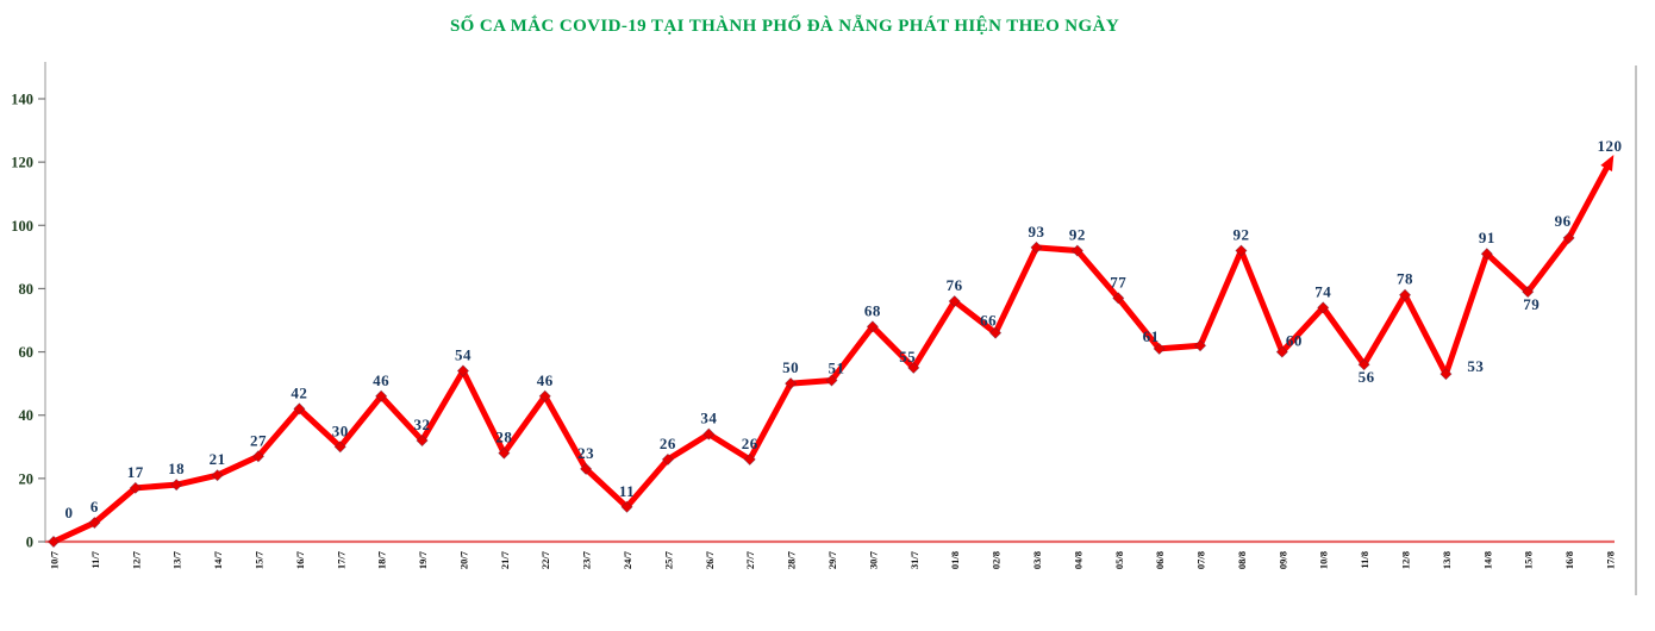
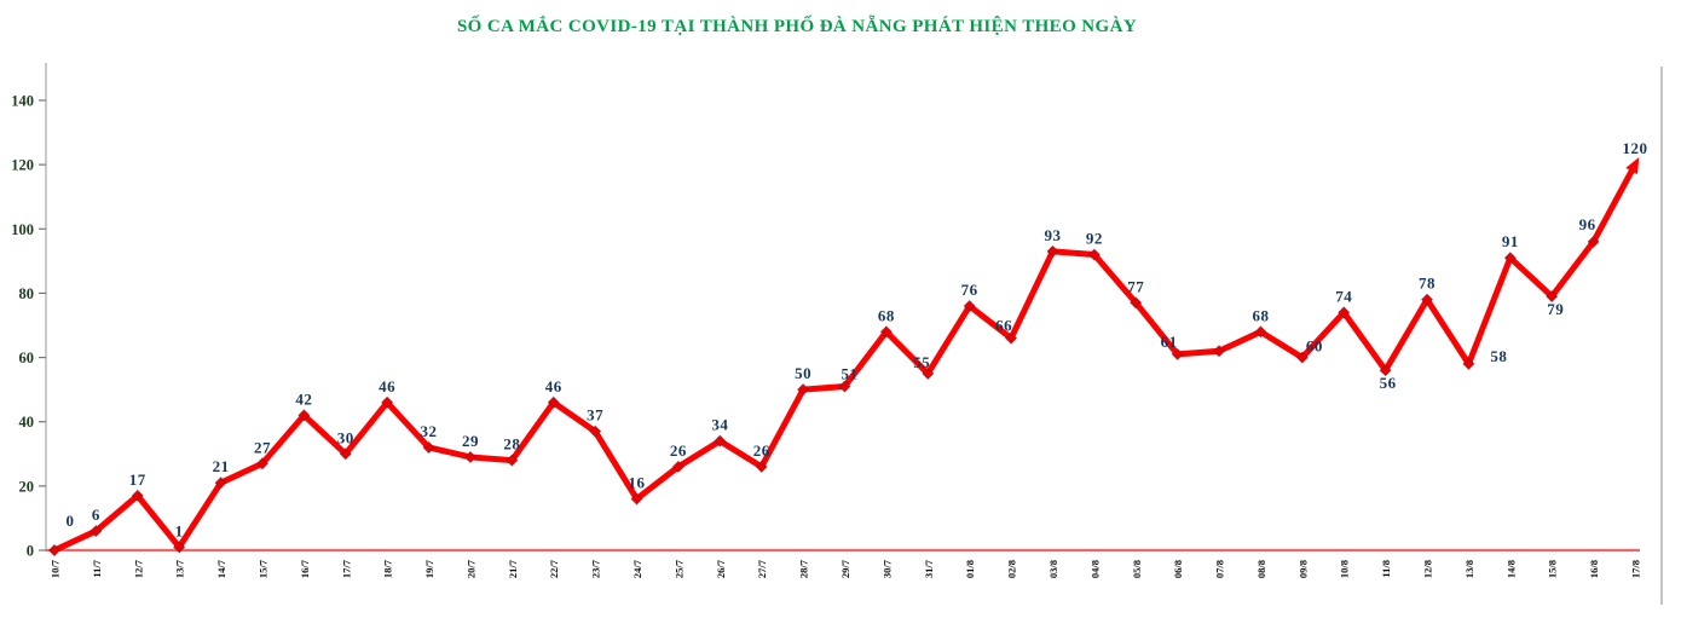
13/7: 18 -> 1
20/7: 54 -> 29
23/7: 23 -> 37
24/7: 11 -> 16
08/8: 92 -> 68
13/8: 53 -> 58
